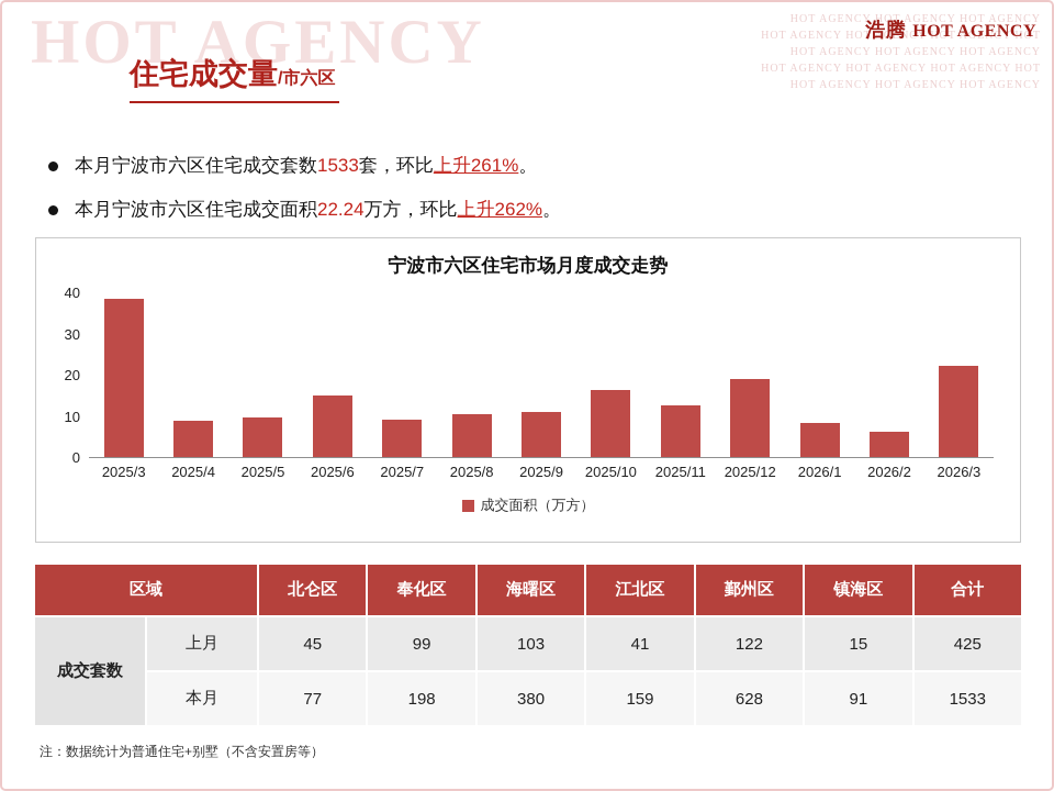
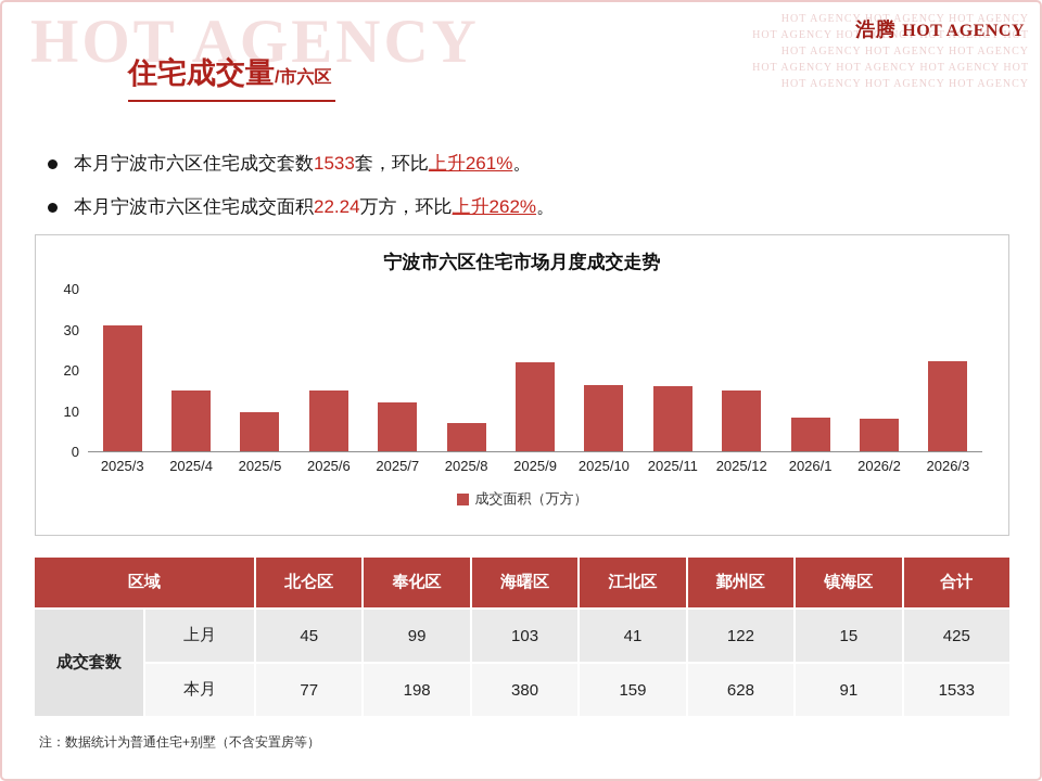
2025/3: 38 -> 31
2025/4: 9 -> 15
2025/7: 9 -> 12
2025/8: 10 -> 7
2025/9: 11 -> 22
2025/11: 13 -> 16
2025/12: 19 -> 15
2026/2: 6 -> 8
